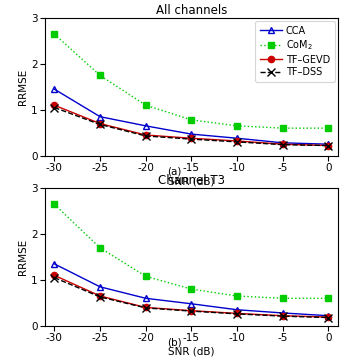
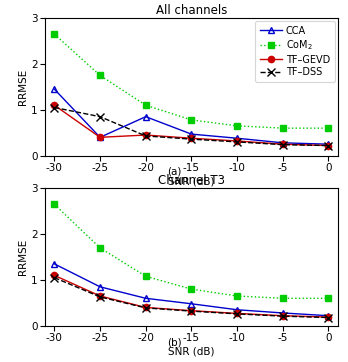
All channels/CCA/-25: 0.85 -> 0.40
All channels/TF–GEVD/-25: 0.70 -> 0.40
All channels/TF–DSS/-25: 0.68 -> 0.85
All channels/CCA/-20: 0.65 -> 0.85
